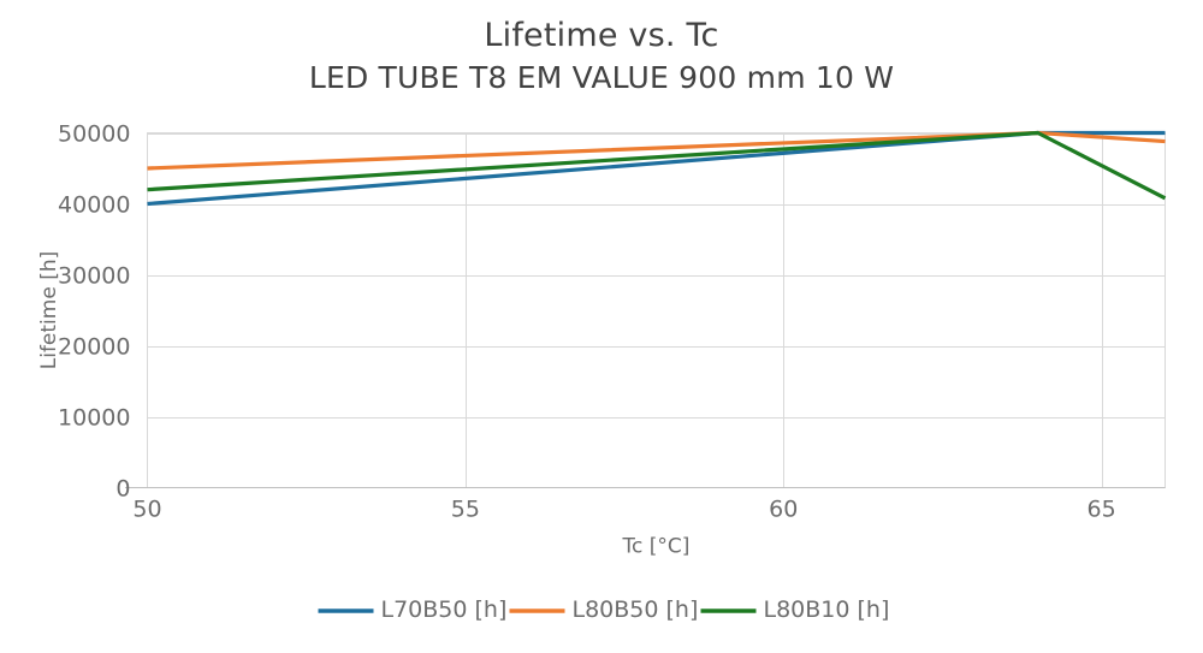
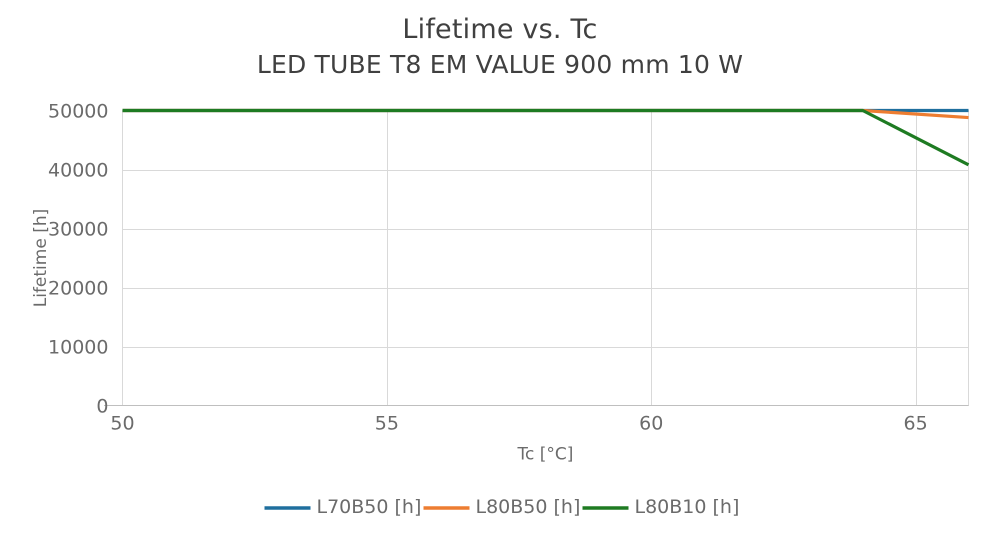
L70B50 [h]/50: 40000 -> 50000
L80B50 [h]/50: 45000 -> 50000
L80B10 [h]/50: 42000 -> 50000
